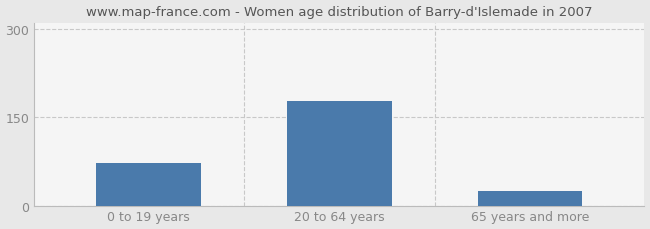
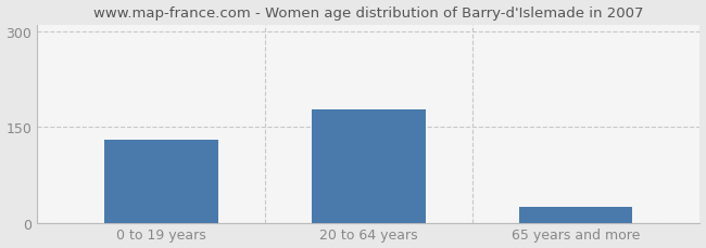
0 to 19 years: 72 -> 130
